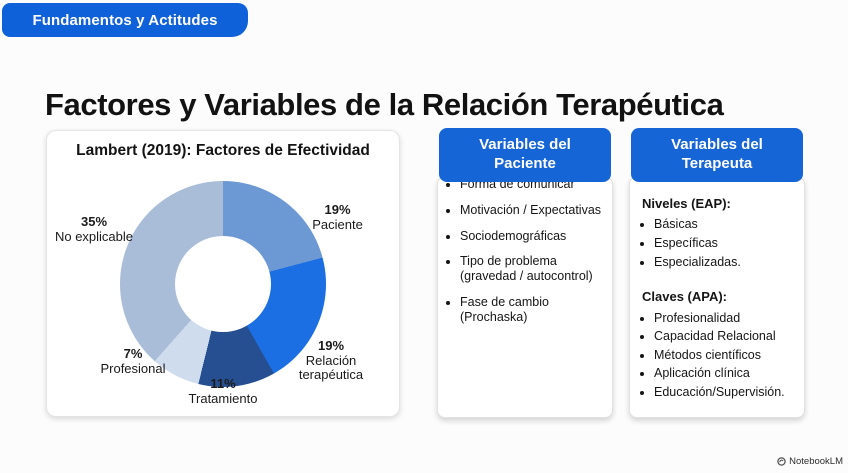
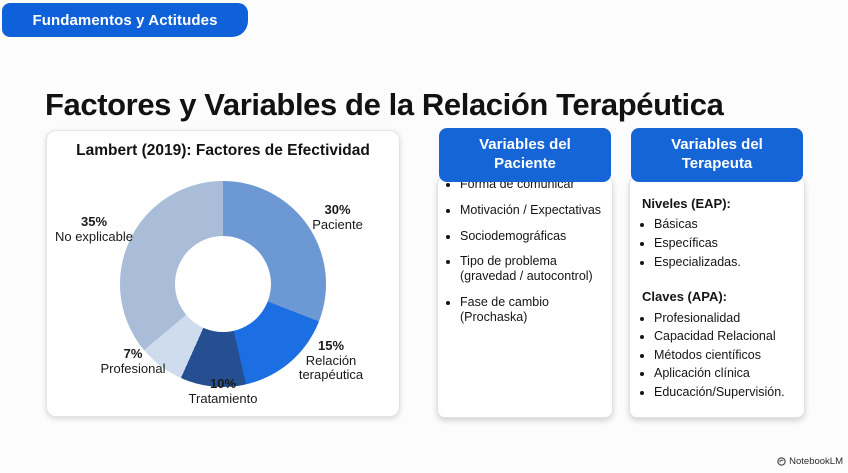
Paciente: 19% -> 30%
Relación terapéutica: 19% -> 15%
Tratamiento: 11% -> 10%
